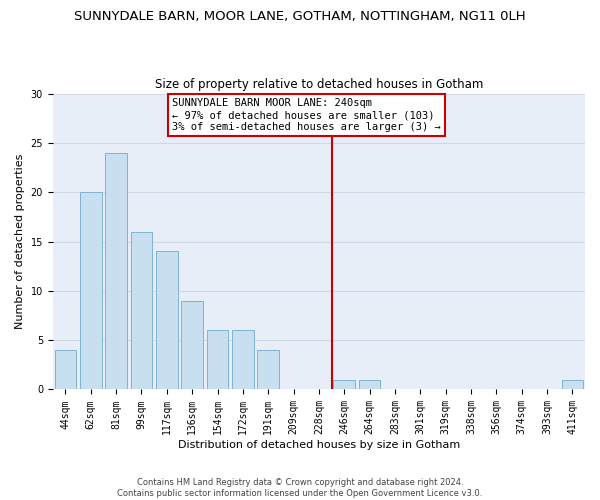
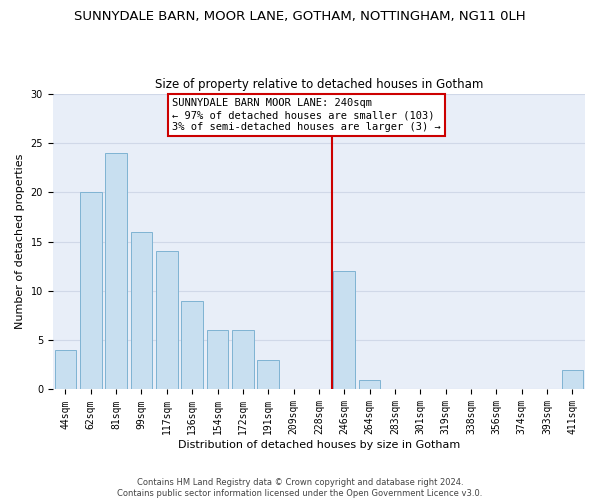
191sqm: 4 -> 3
246sqm: 1 -> 12
411sqm: 1 -> 2
